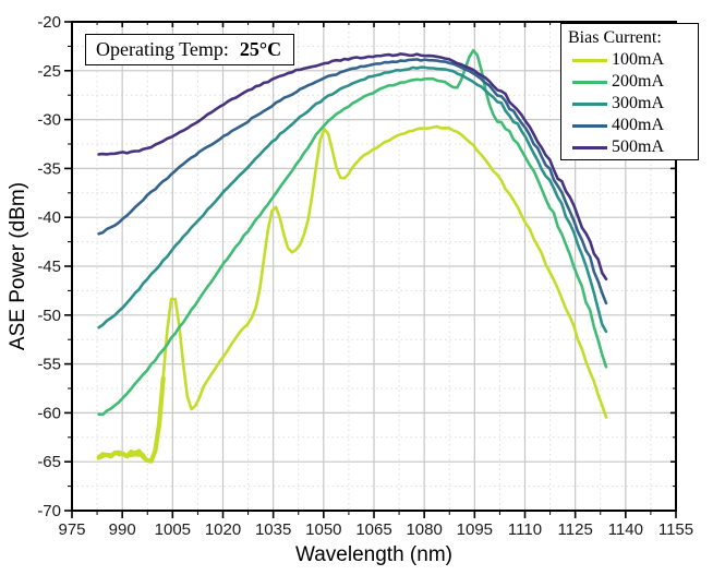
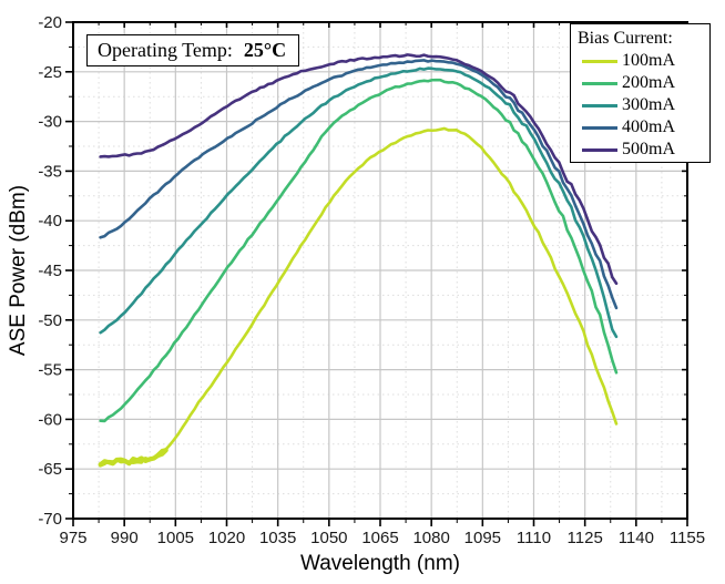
100mA/1005: -48 -> -62
100mA/1035: -39 -> -46
100mA/1050: -31 -> -38
200mA/1095: -23 -> -28
